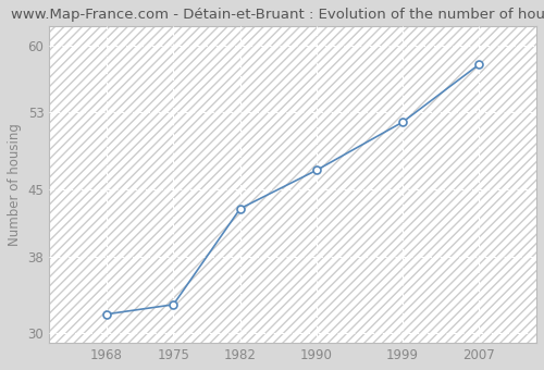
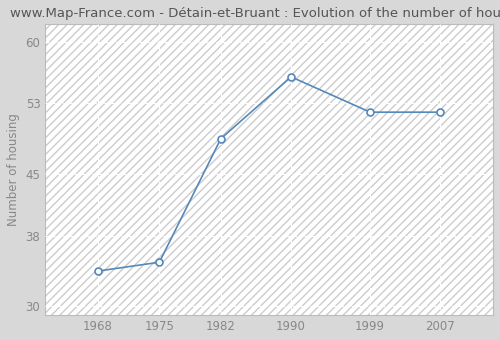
1968: 32 -> 34
1975: 33 -> 35
1982: 43 -> 49
1990: 47 -> 56
2007: 58 -> 52
